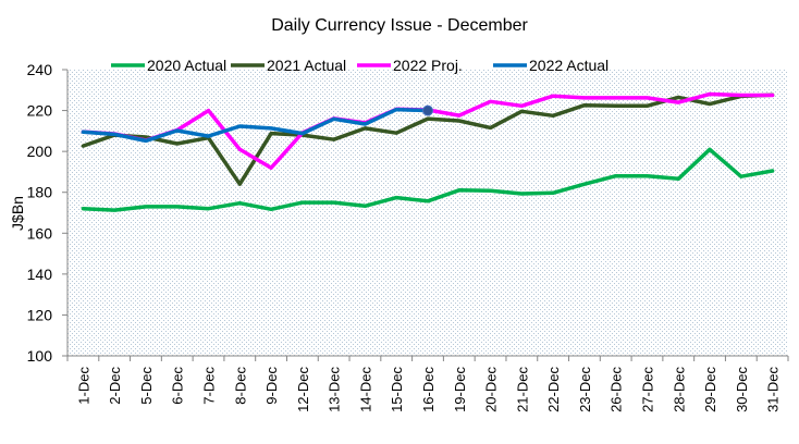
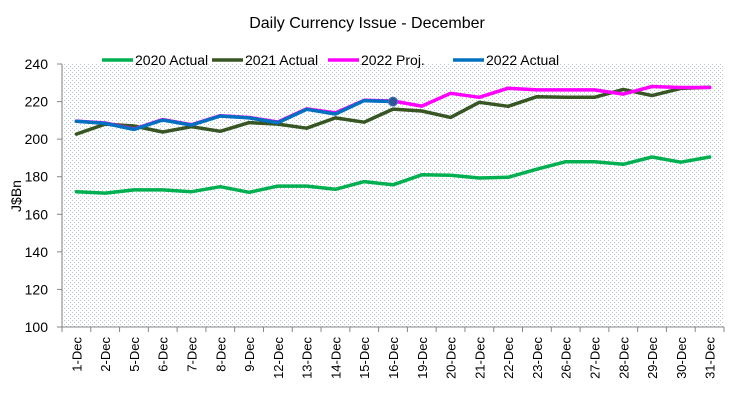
2022 Proj./7-Dec: 220 -> 208
2021 Actual/8-Dec: 184 -> 204
2022 Proj./8-Dec: 201 -> 212
2022 Proj./9-Dec: 192 -> 212
2020 Actual/29-Dec: 201 -> 190
